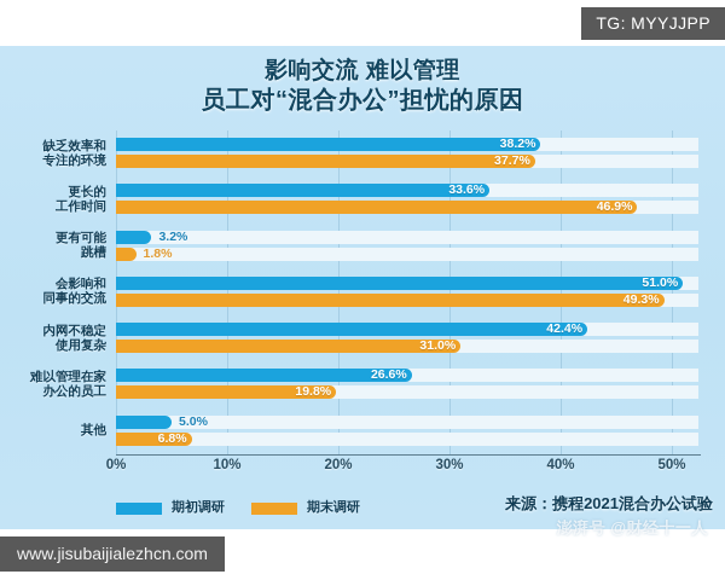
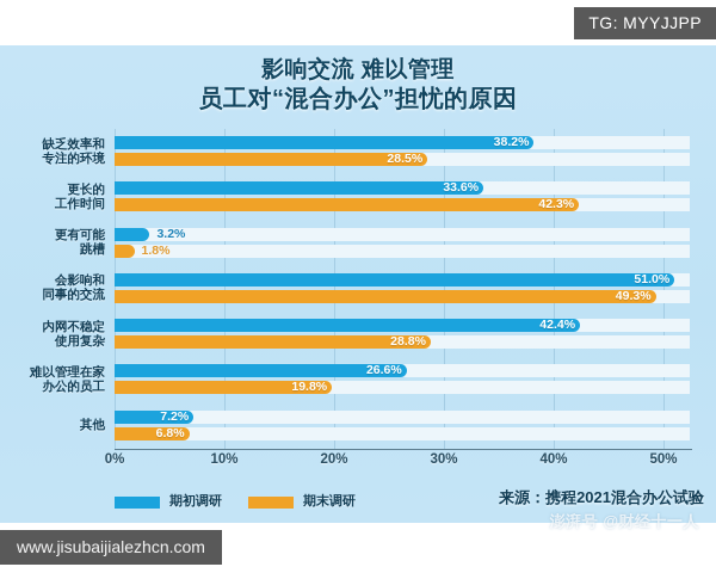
期末调研/缺乏效率和 专注的环境: 37.7% -> 28.5%
期末调研/更长的 工作时间: 46.9% -> 42.3%
期末调研/内网不稳定 使用复杂: 31.0% -> 28.8%
期初调研/其他: 5.0% -> 7.2%
